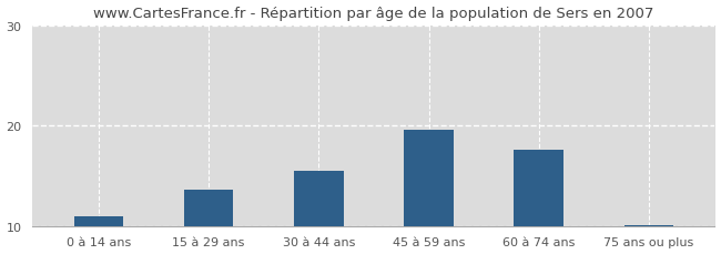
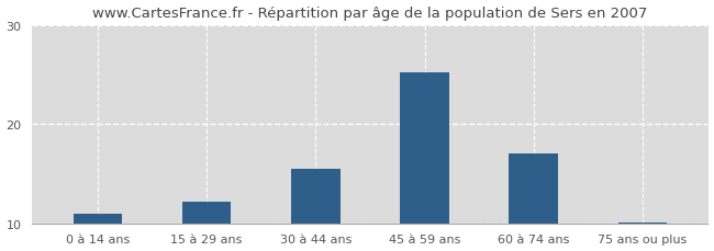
15 à 29 ans: 13.6 -> 12.2
45 à 59 ans: 19.6 -> 25.2
60 à 74 ans: 17.6 -> 17.0
